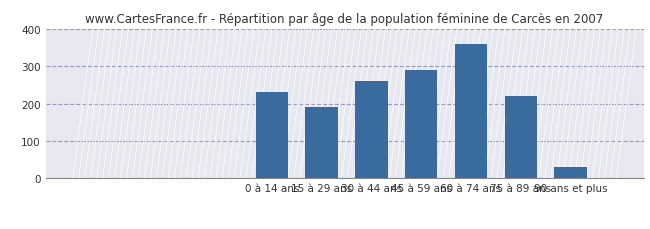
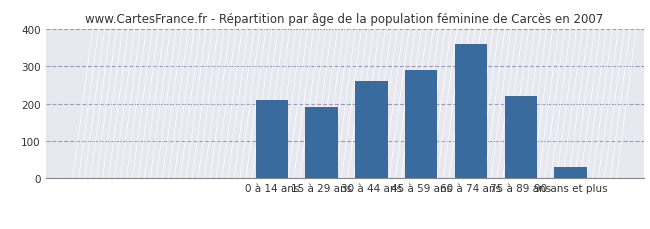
0 à 14 ans: 230 -> 210
